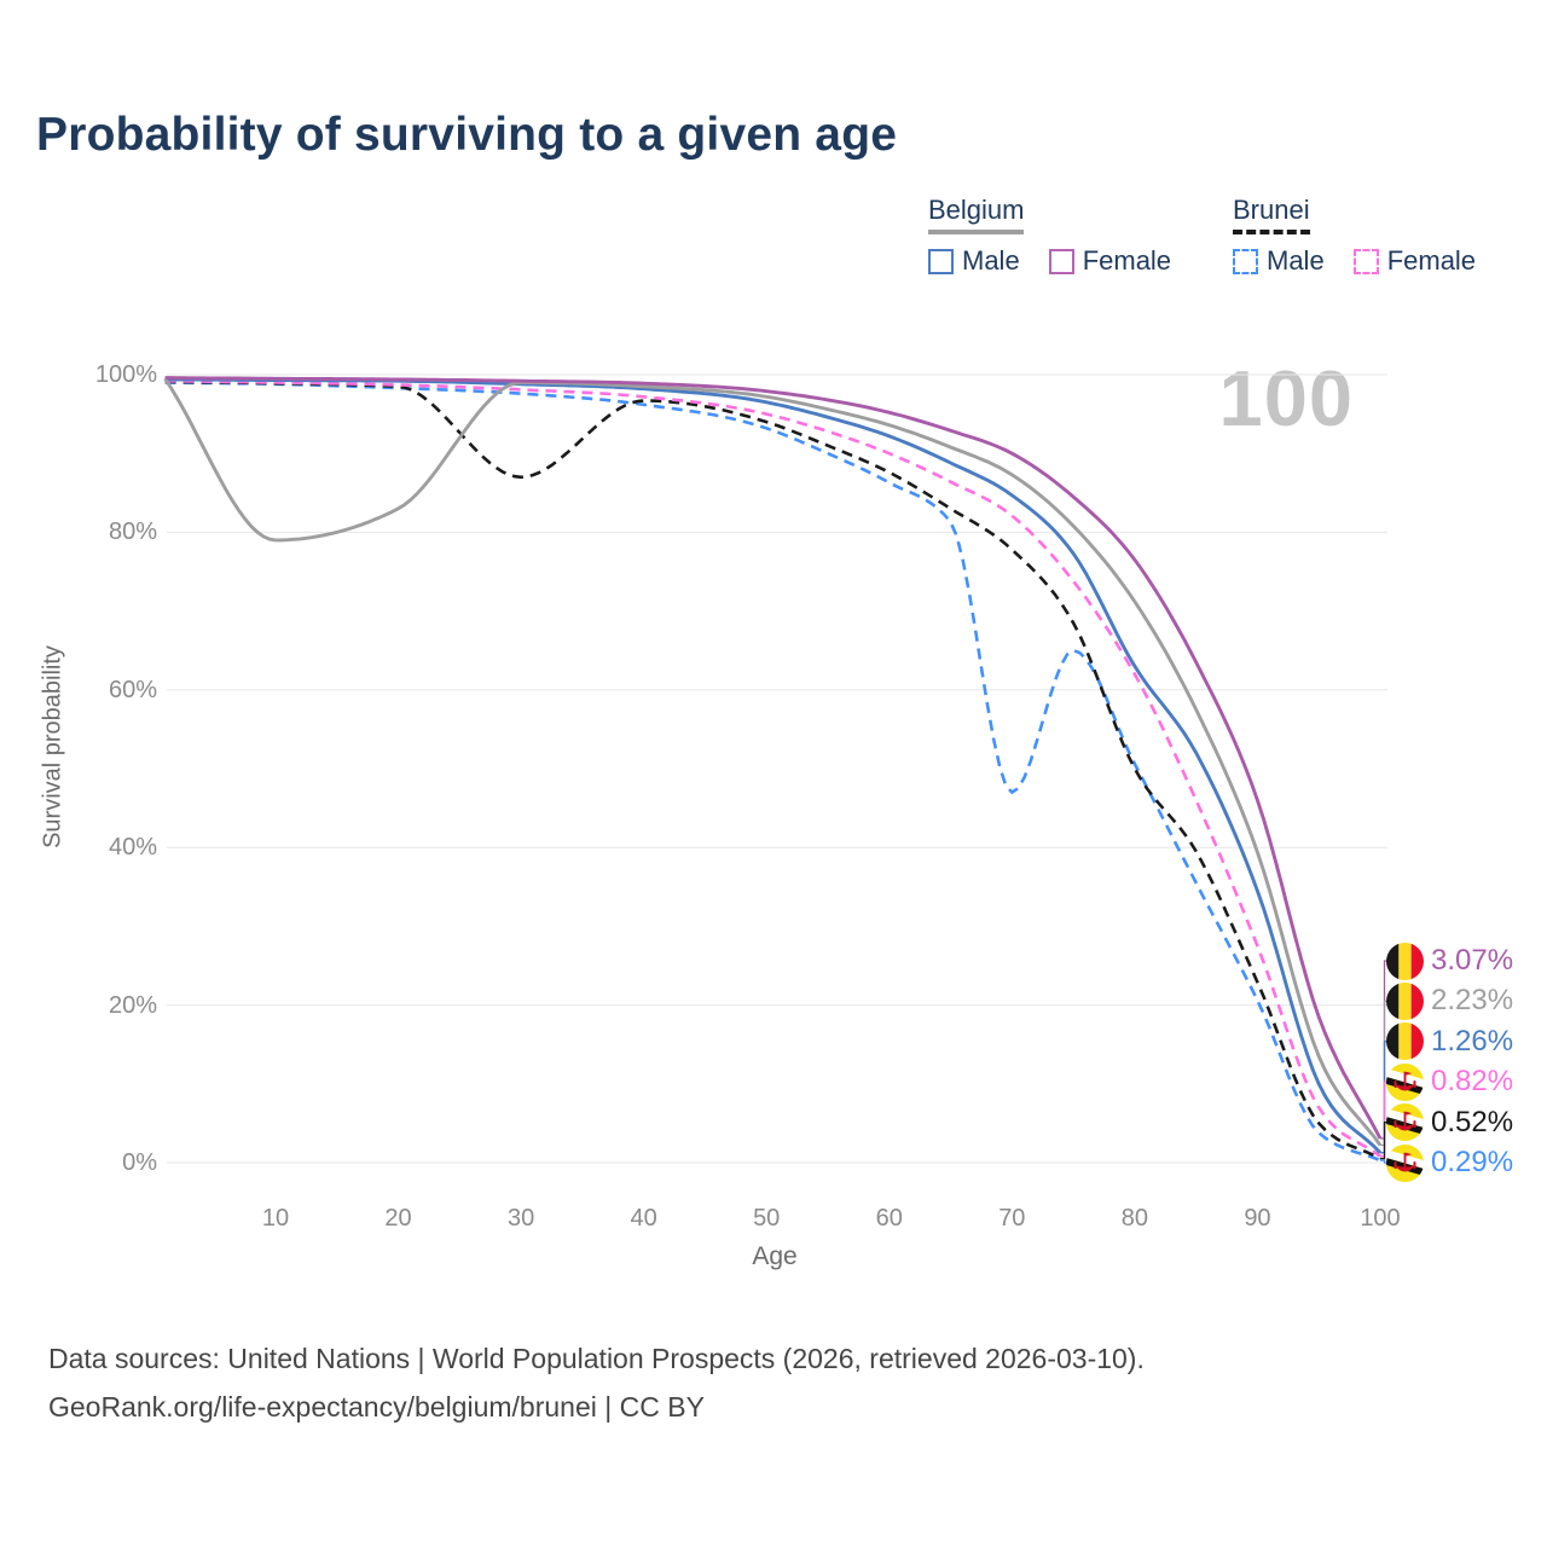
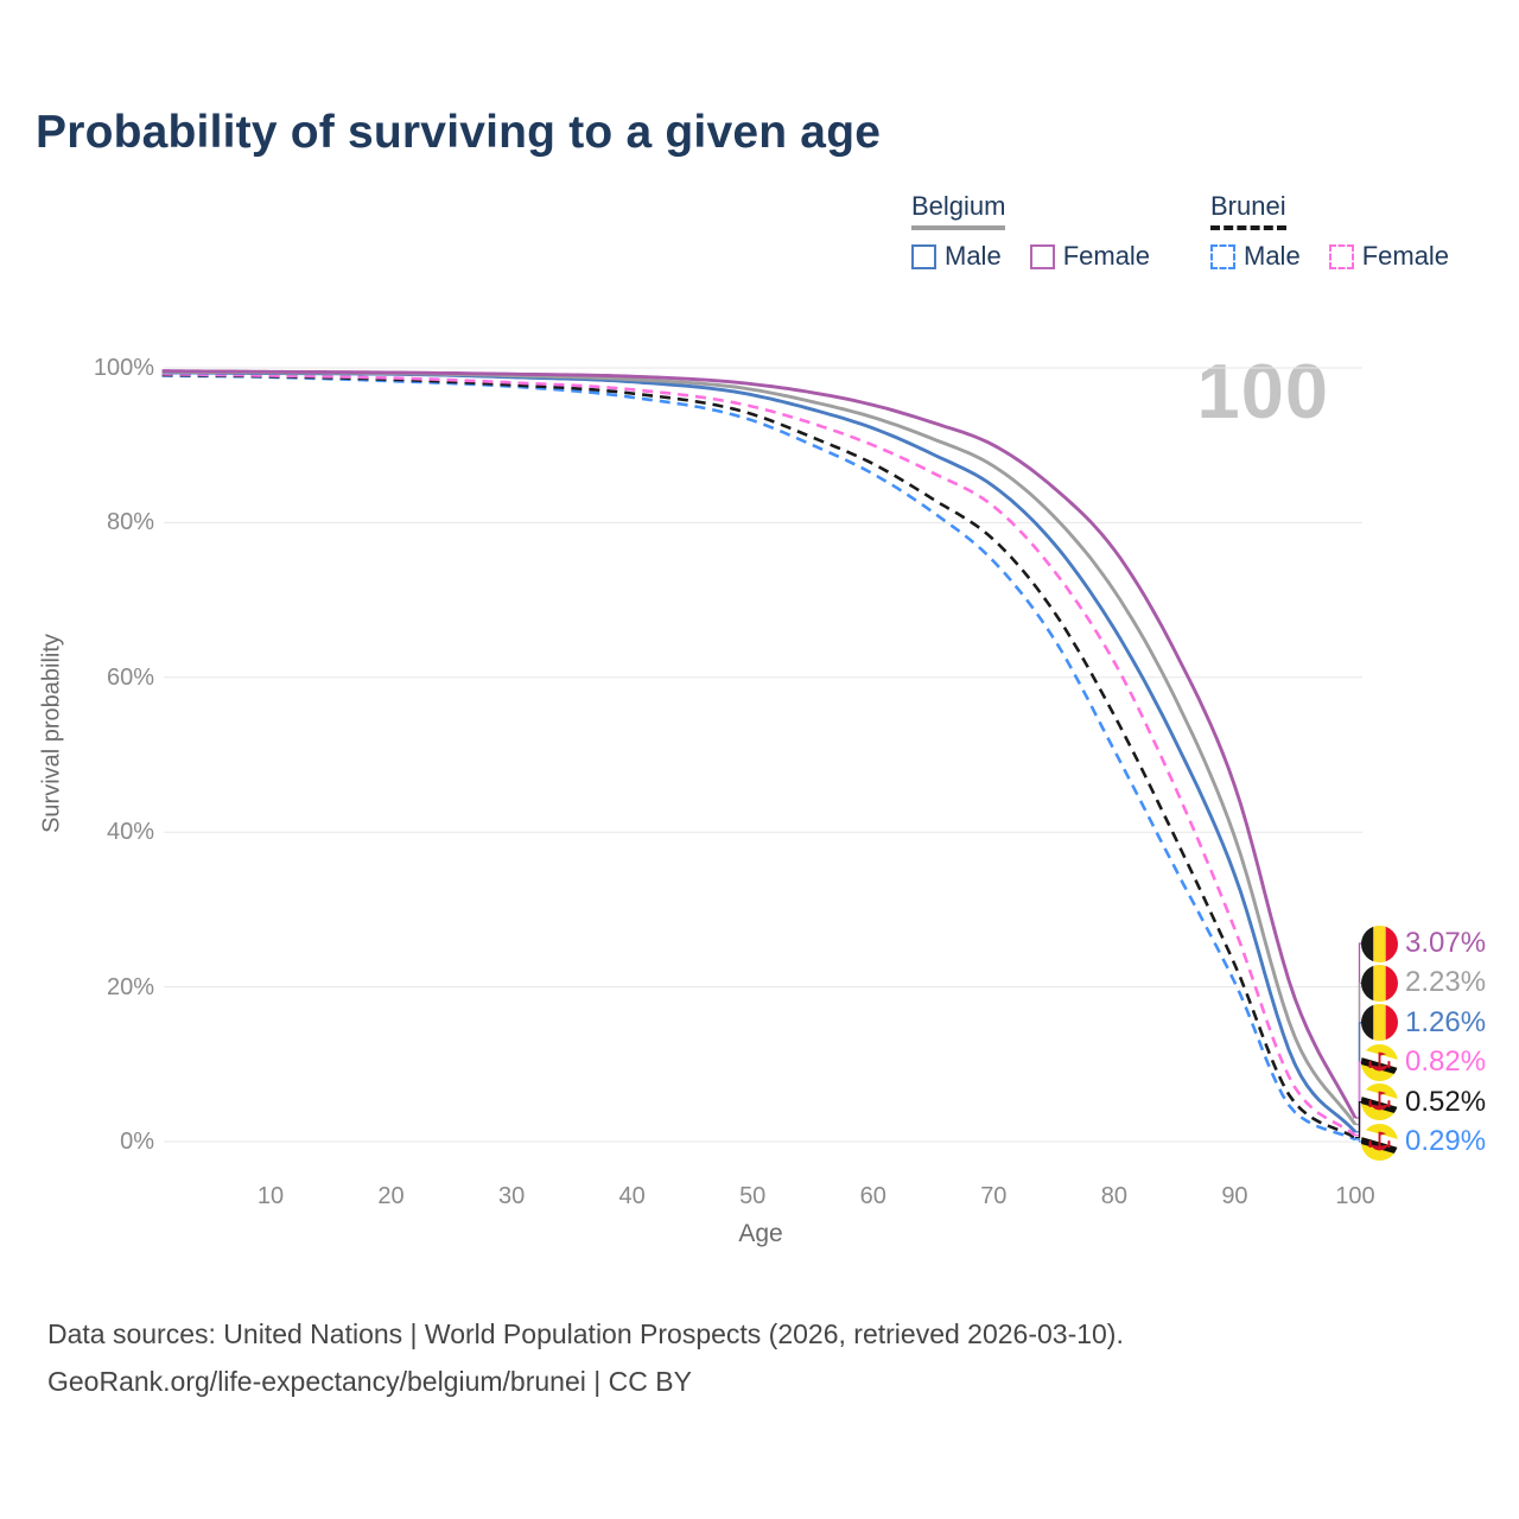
Belgium/10: 79% -> 99%
Belgium/20: 83% -> 99%
Brunei/30: 87% -> 98%
Brunei Male/70: 47% -> 75%
Belgium Male/80: 63% -> 66%
Brunei/80: 50% -> 55%
